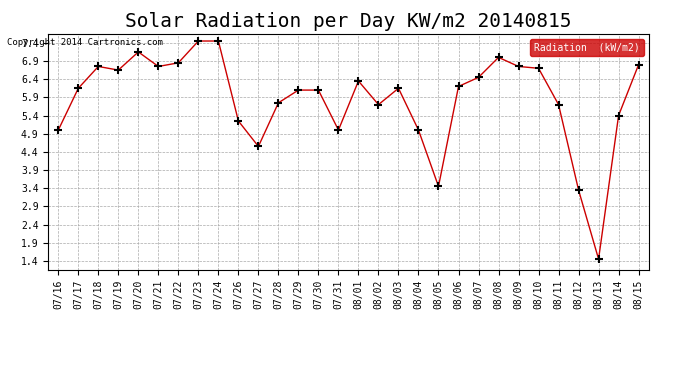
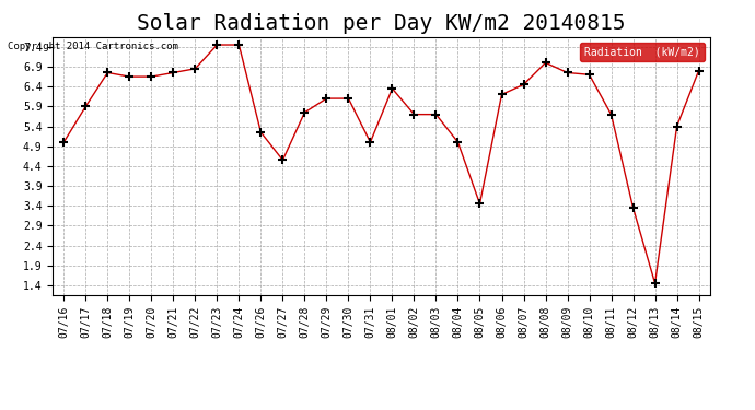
07/17: 6.15 -> 5.90
07/20: 7.15 -> 6.65
08/03: 6.15 -> 5.70
